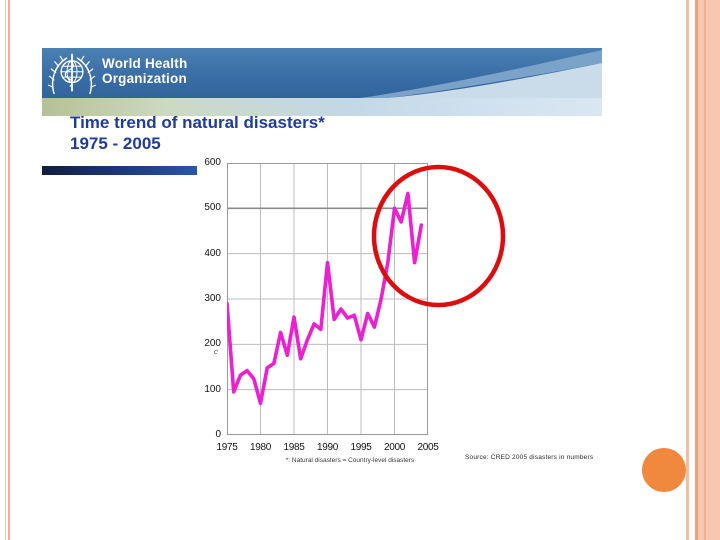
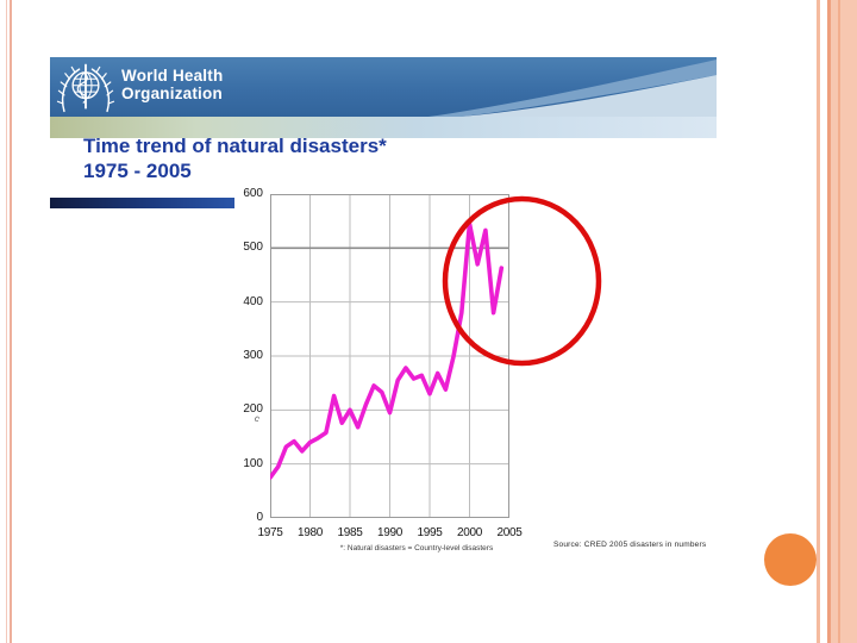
1975: 290 -> 80
1980: 70 -> 140
1985: 260 -> 200
1990: 380 -> 200
1995: 210 -> 230
2000: 500 -> 540
